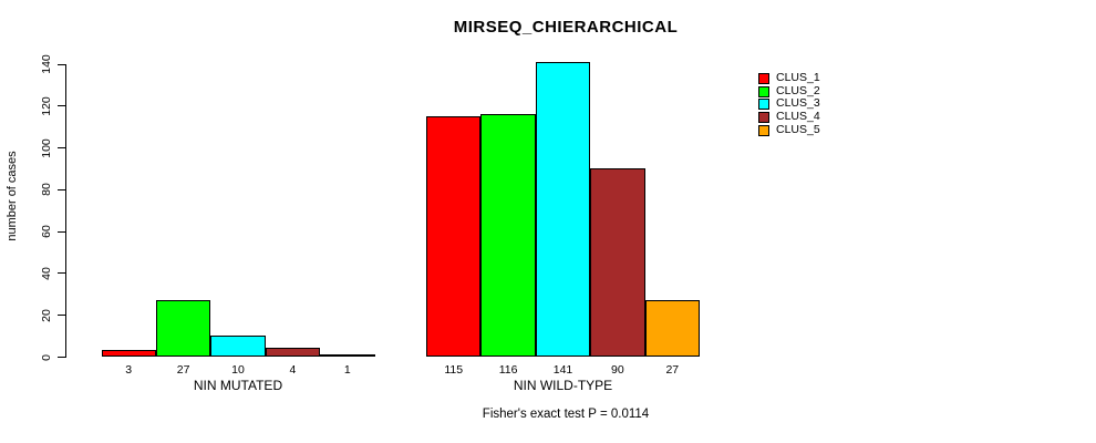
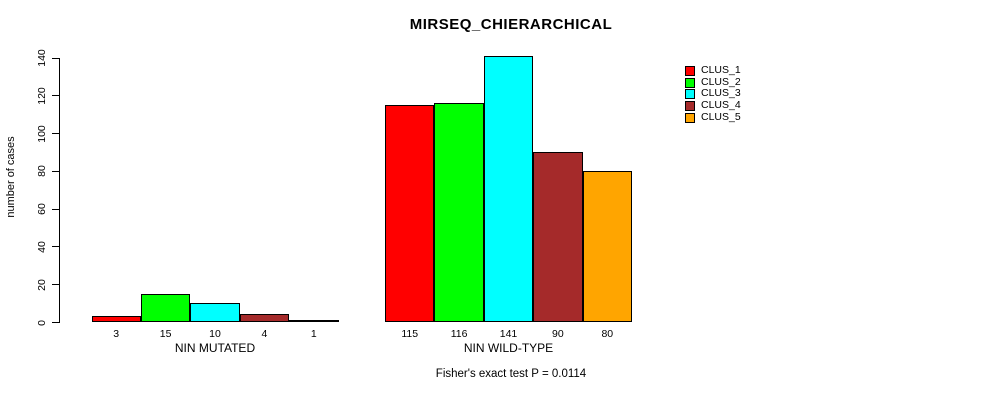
CLUS_2/NIN MUTATED: 27 -> 15
CLUS_5/NIN WILD-TYPE: 27 -> 80
